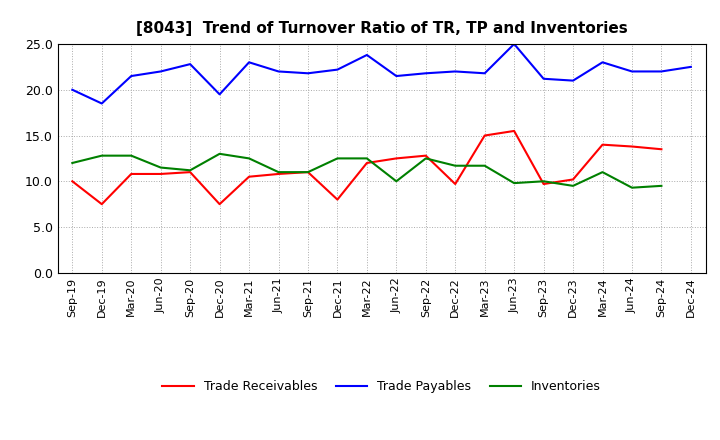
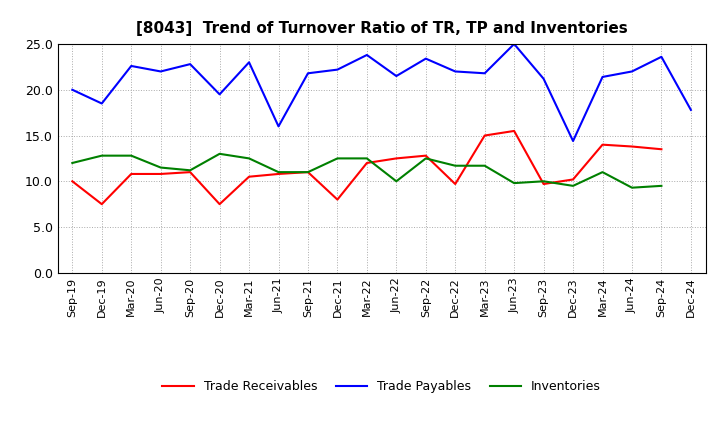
Trade Payables/Mar-20: 21.5 -> 22.6
Trade Payables/Jun-21: 22.0 -> 16.0
Trade Payables/Sep-22: 21.8 -> 23.4
Trade Payables/Dec-23: 21.0 -> 14.4
Trade Payables/Mar-24: 23.0 -> 21.4
Trade Payables/Sep-24: 22.0 -> 23.6
Trade Payables/Dec-24: 22.5 -> 17.8
